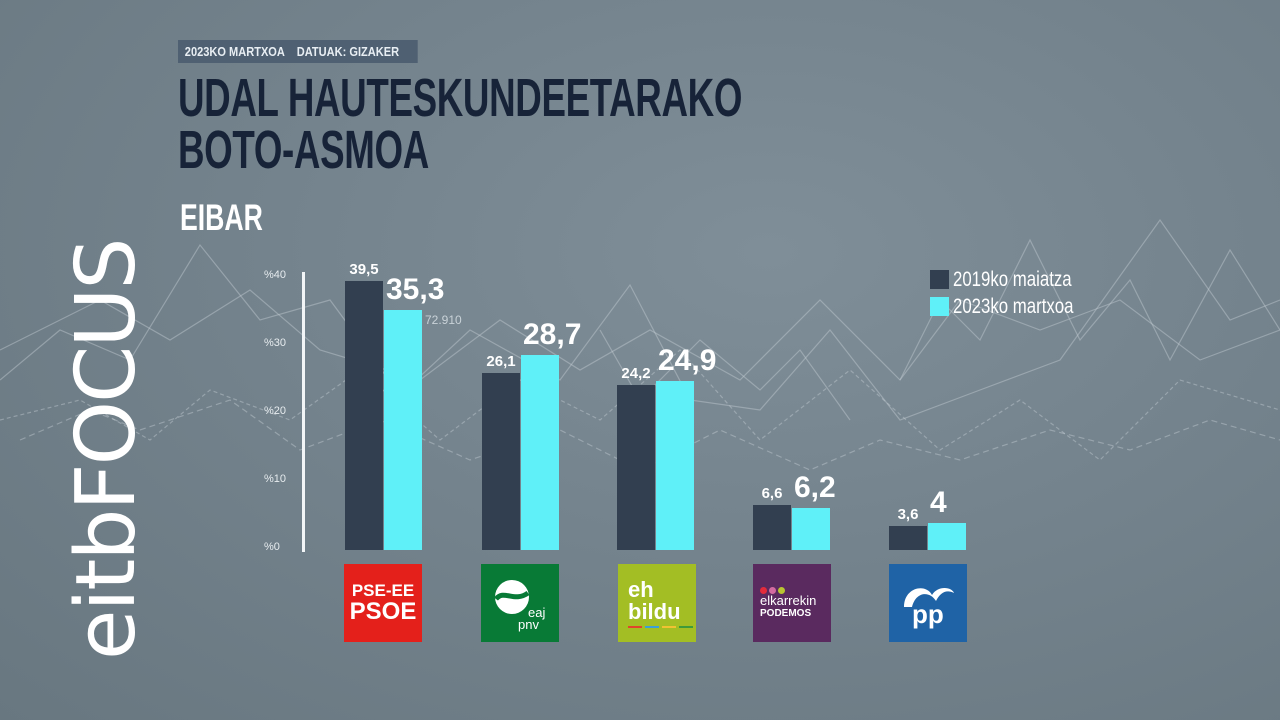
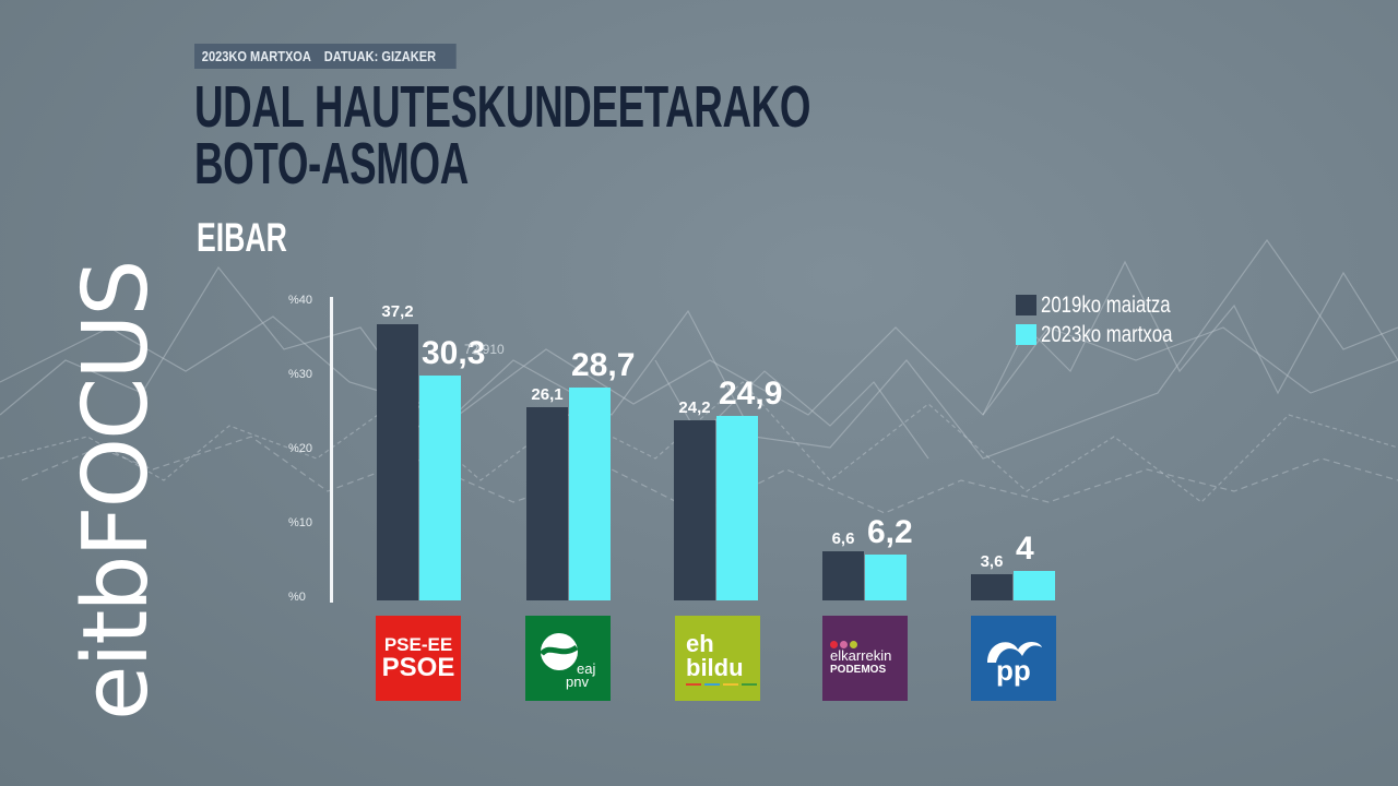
2019ko maiatza/PSE-EE PSOE: 39,5 -> 37,2
2023ko martxoa/PSE-EE PSOE: 35,3 -> 30,3
